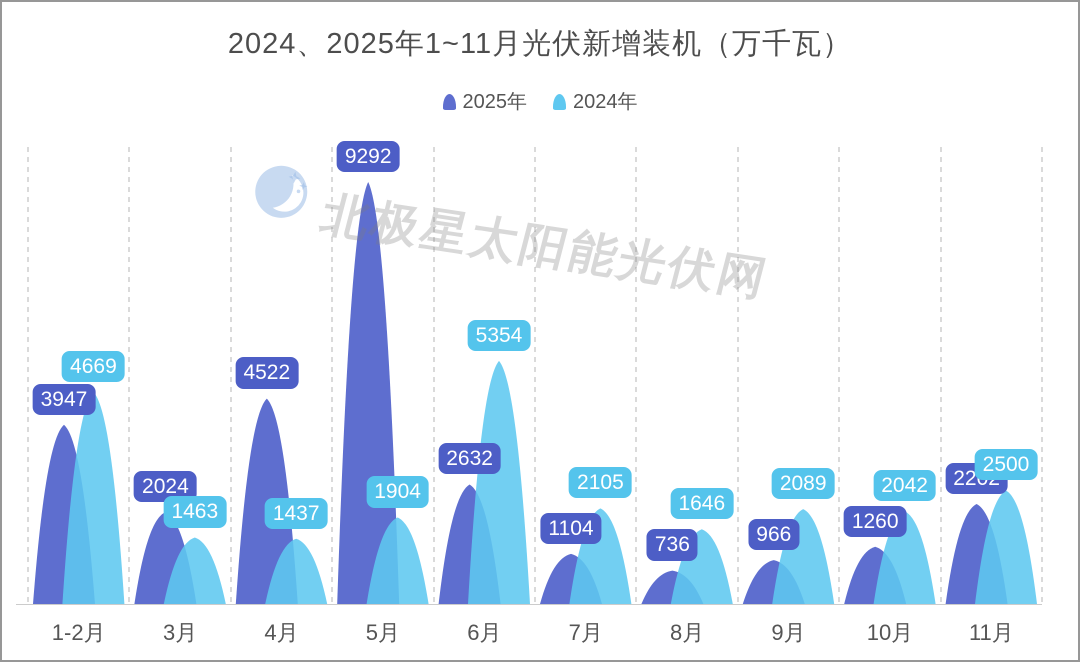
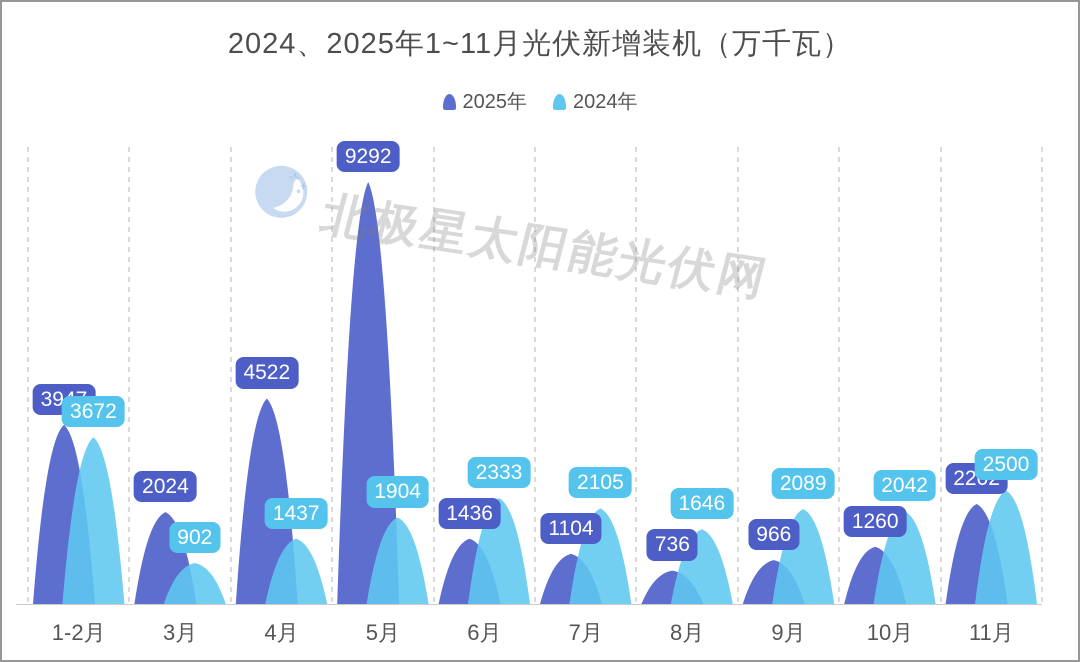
2024年/1-2月: 4669 -> 3672
2024年/3月: 1463 -> 902
2025年/6月: 2632 -> 1436
2024年/6月: 5354 -> 2333
